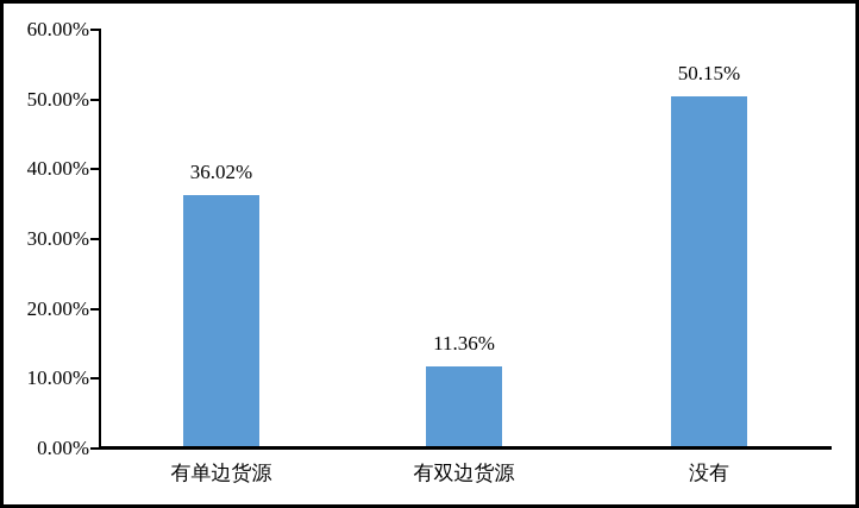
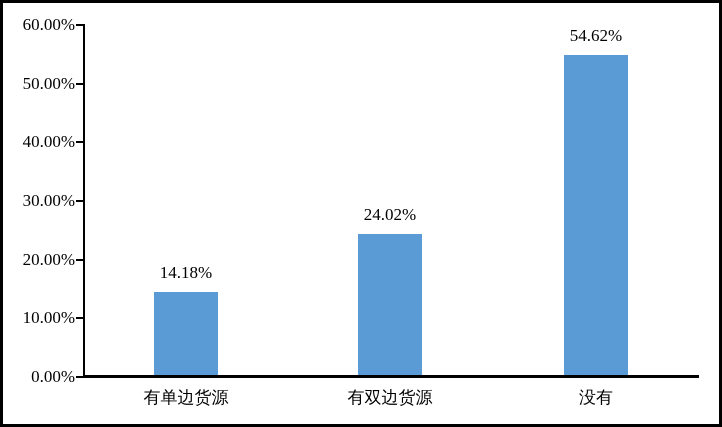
有单边货源: 36.02% -> 14.18%
有双边货源: 11.36% -> 24.02%
没有: 50.15% -> 54.62%
